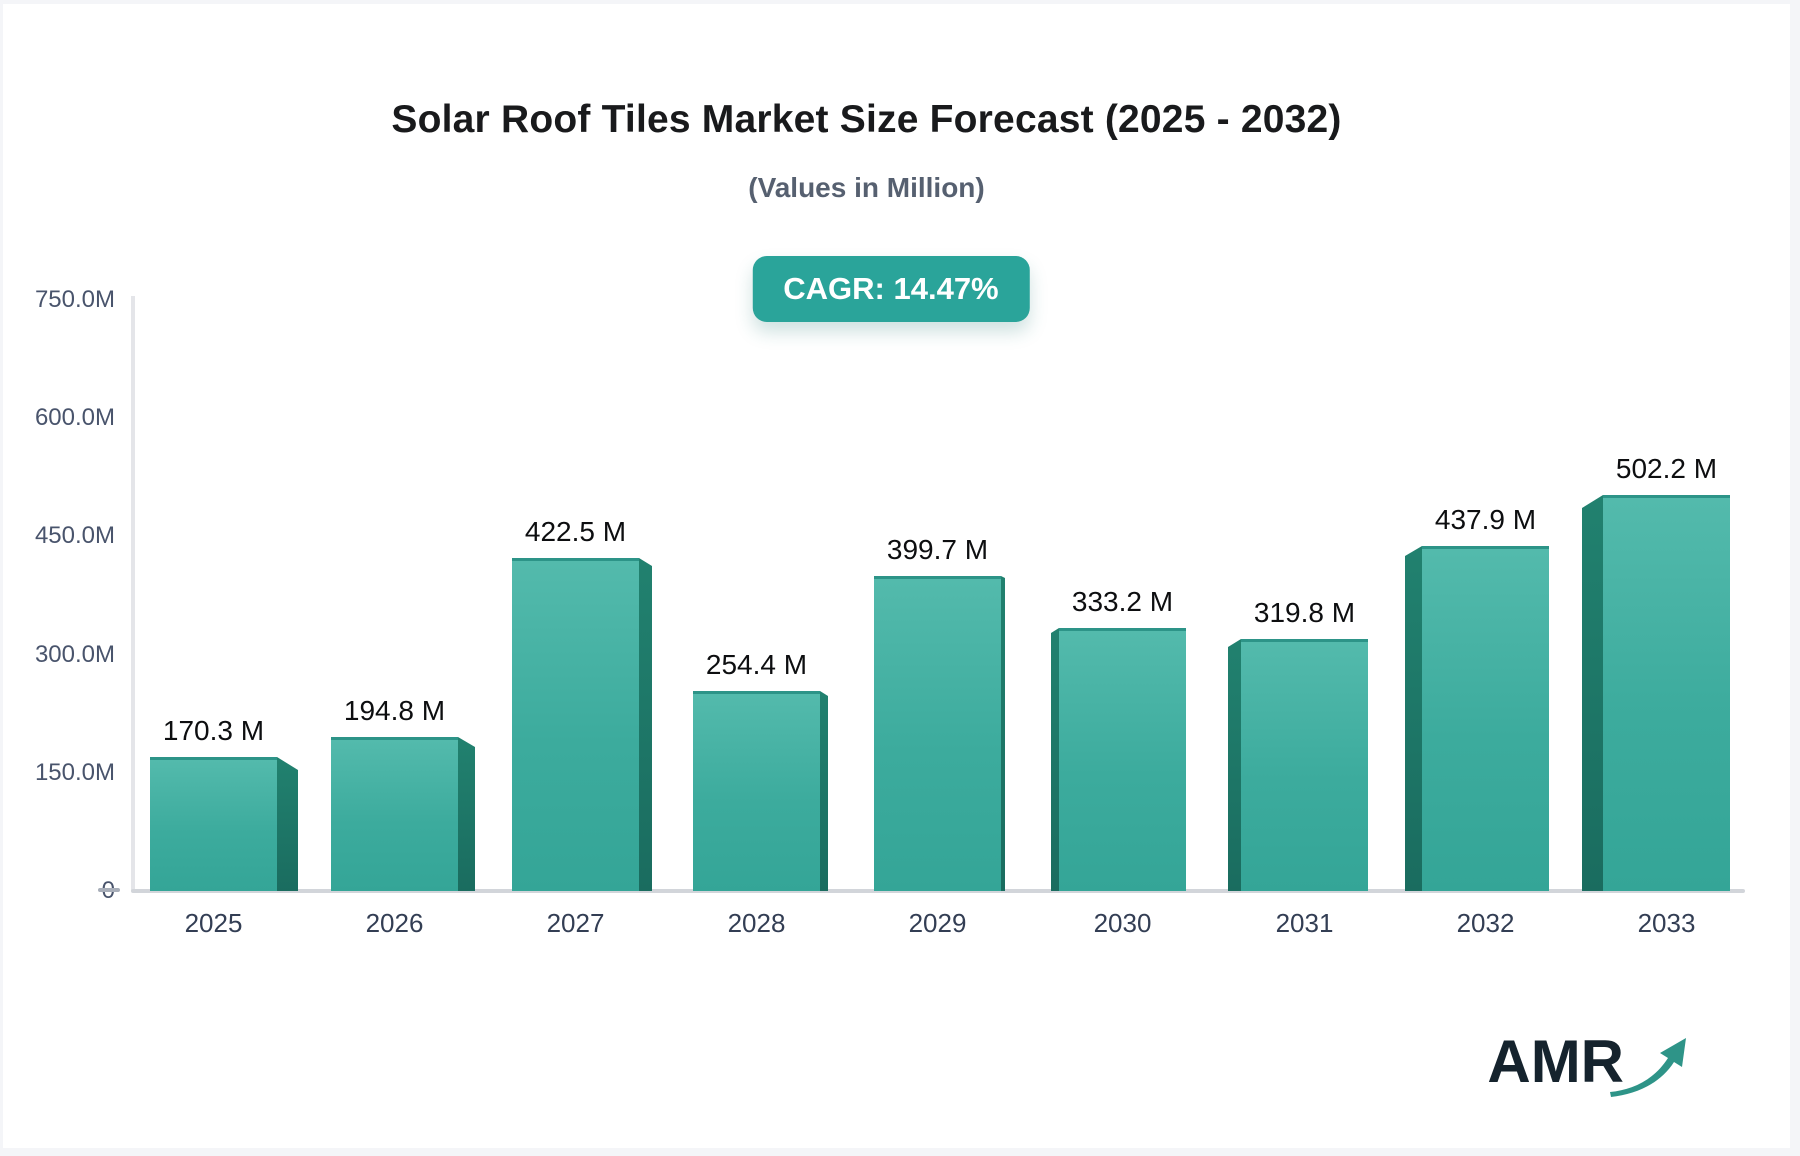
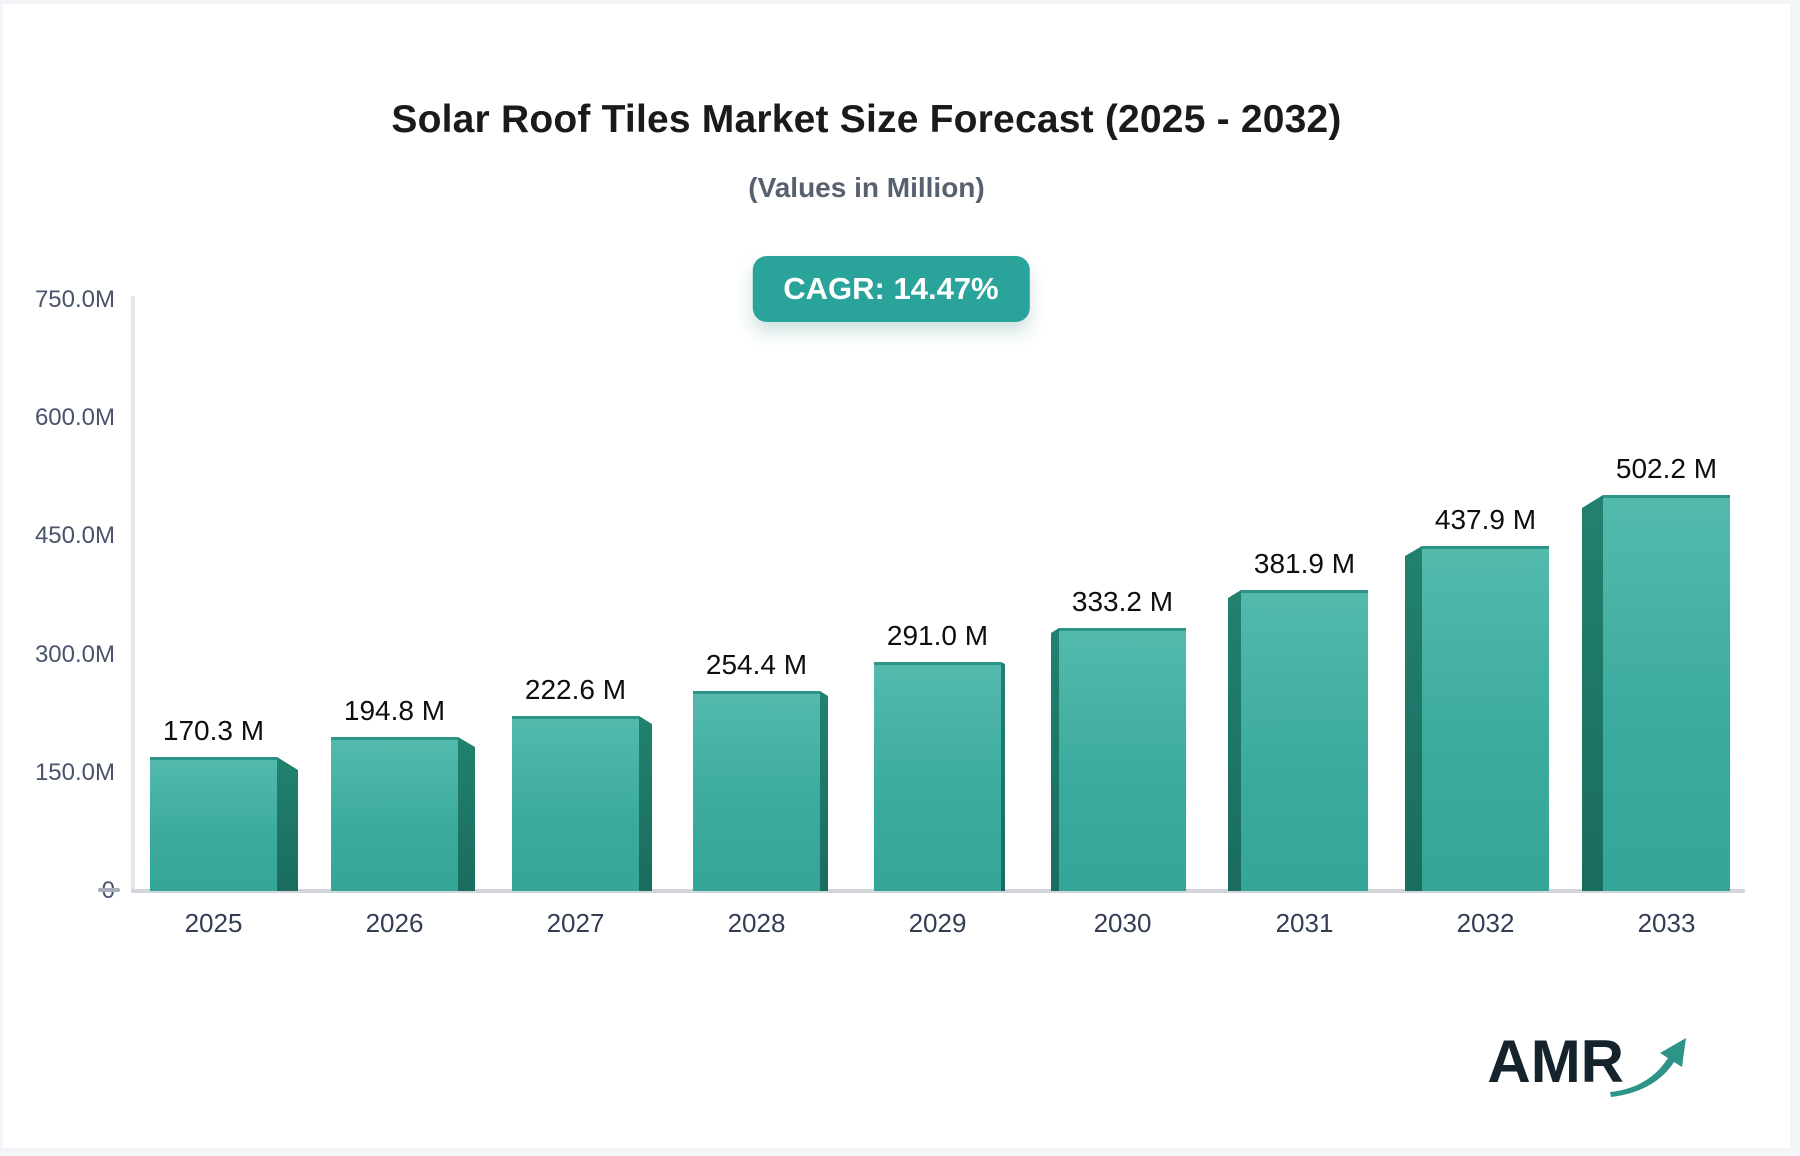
2027: 422.5 -> 222.6
2029: 399.7 -> 291.0
2031: 319.8 -> 381.9
